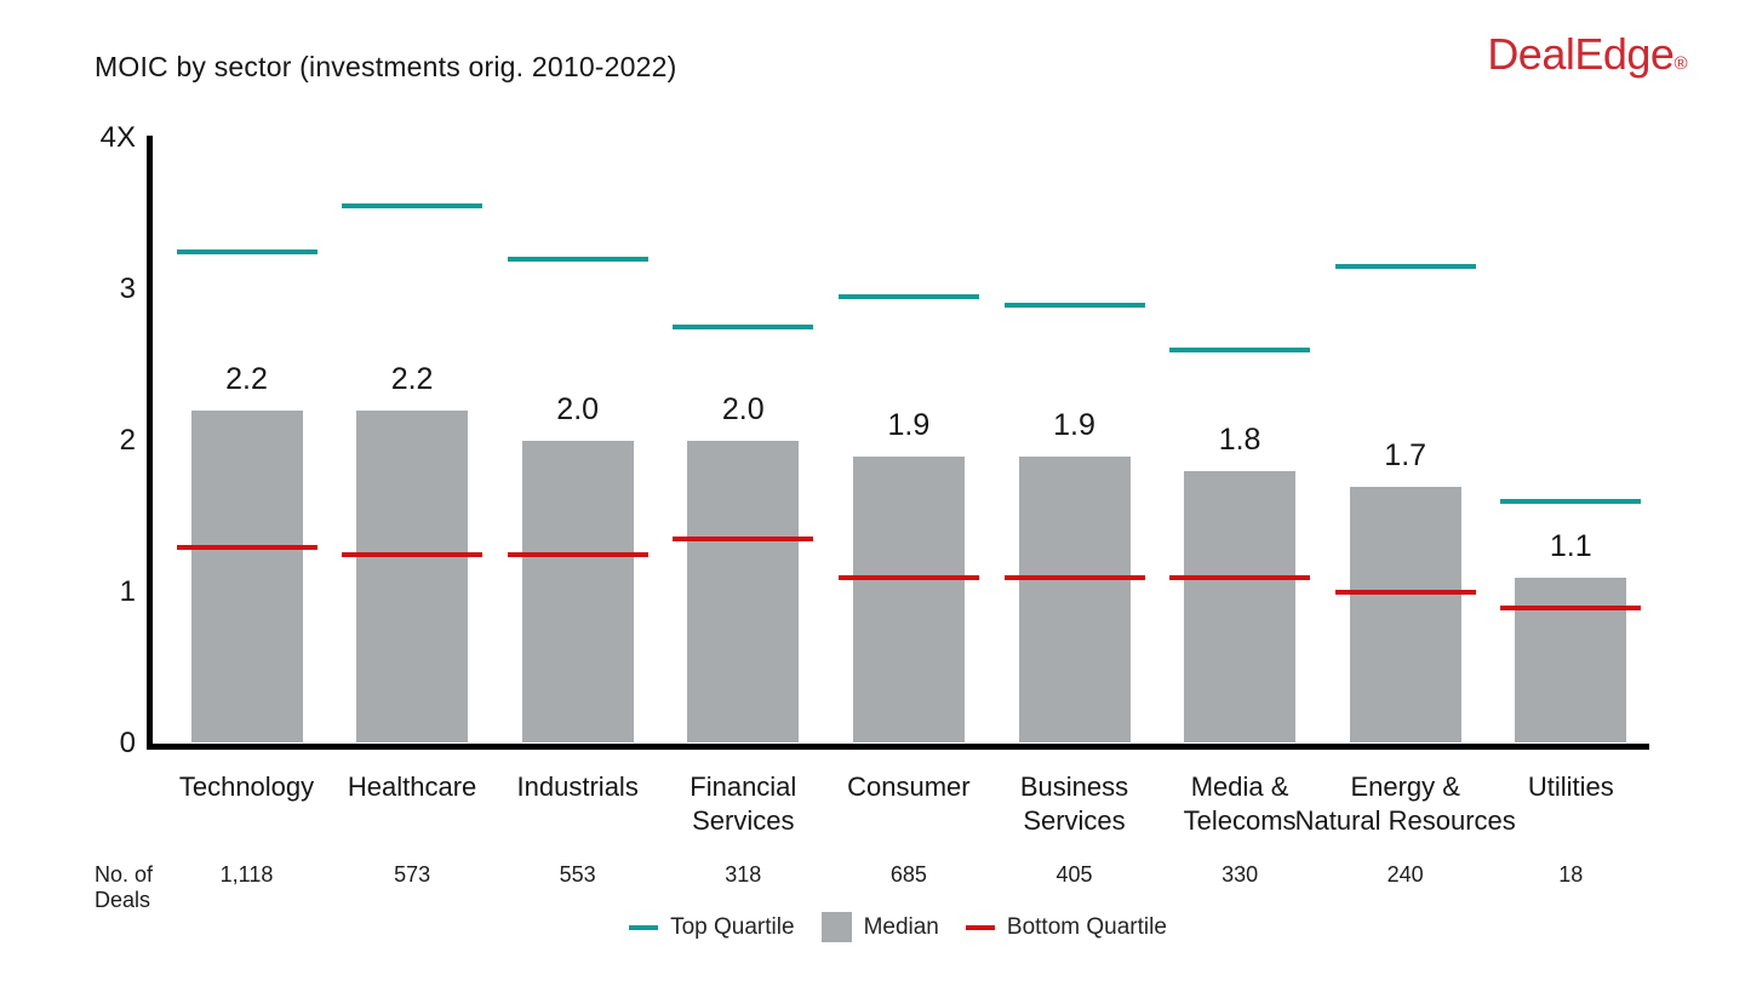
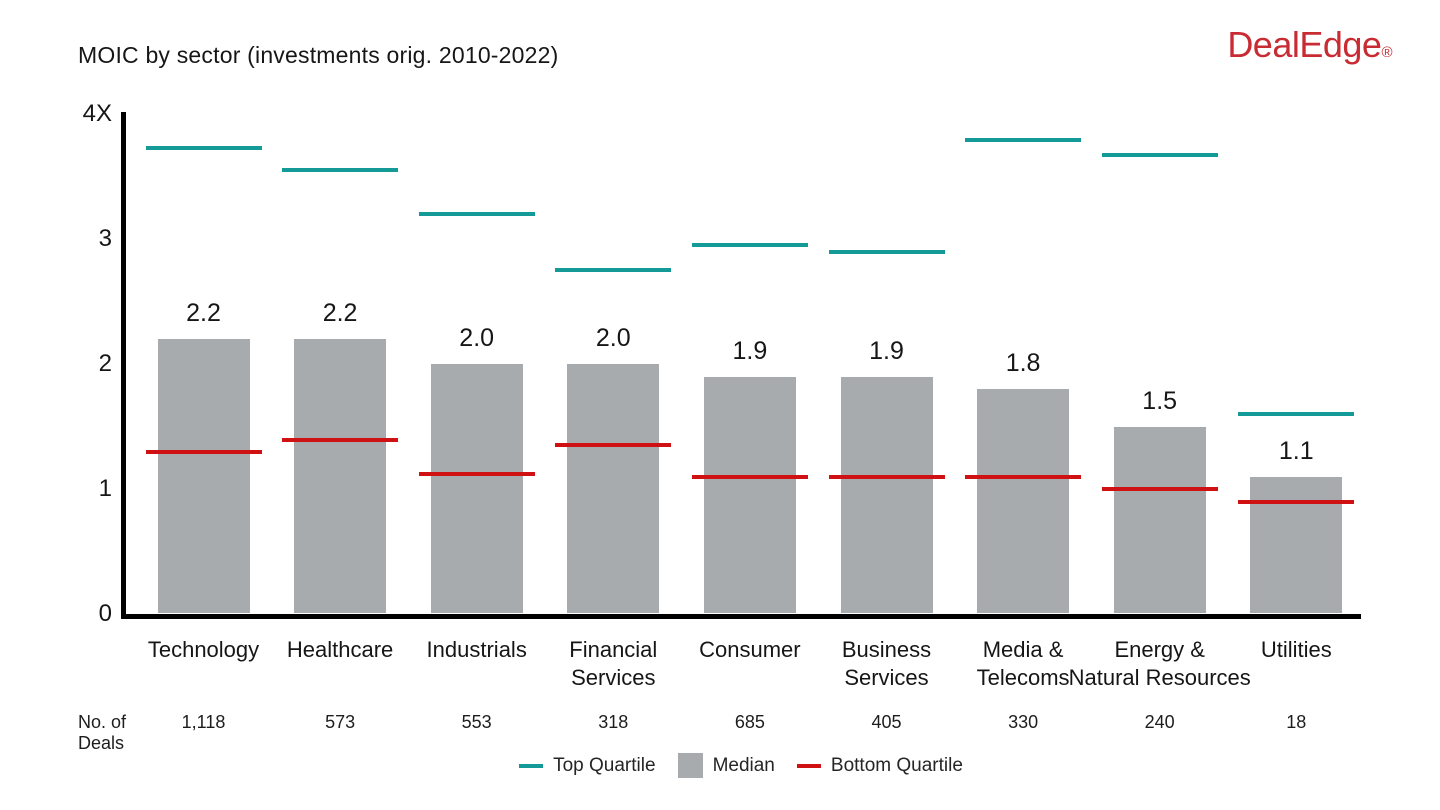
Top Quartile/Technology: 3.25 -> 3.73
Bottom Quartile/Healthcare: 1.25 -> 1.39
Bottom Quartile/Industrials: 1.25 -> 1.12
Top Quartile/Media & Telecoms: 2.60 -> 3.79
Top Quartile/Energy & Natural Resources: 3.15 -> 3.67
Median/Energy & Natural Resources: 1.7 -> 1.5
